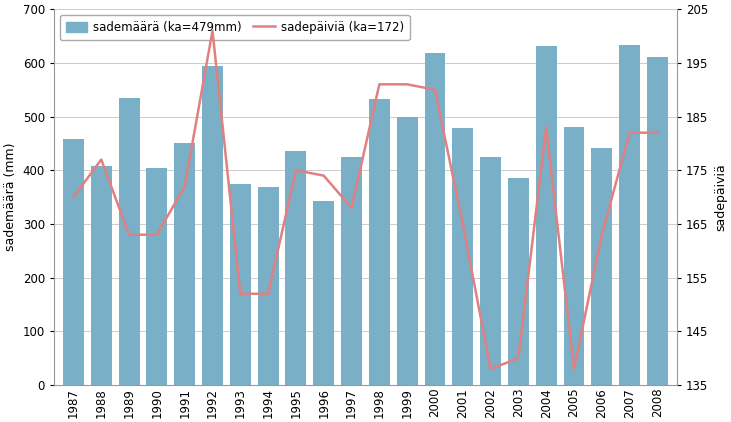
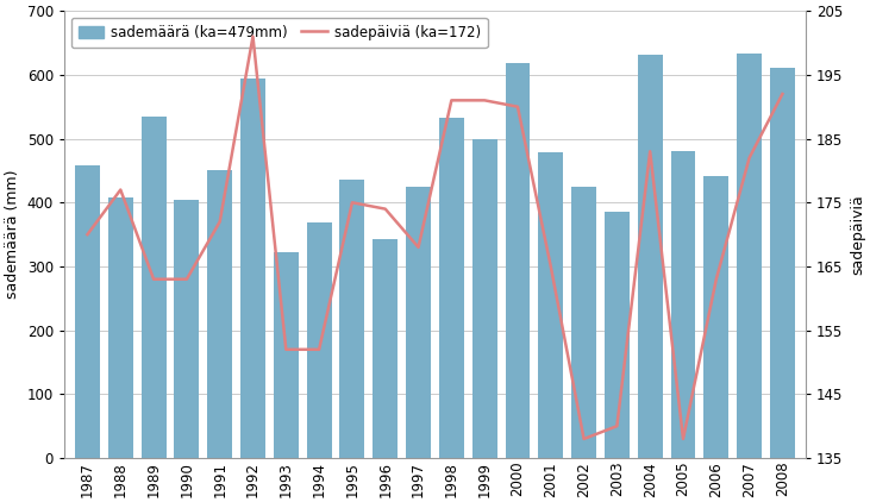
sademäärä (ka=479mm)/1993: 375 -> 322
sadepäiviä (ka=172)/2008: 182 -> 192
